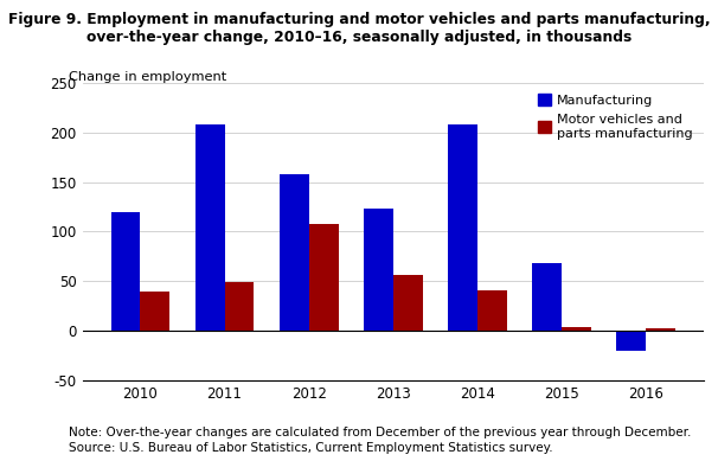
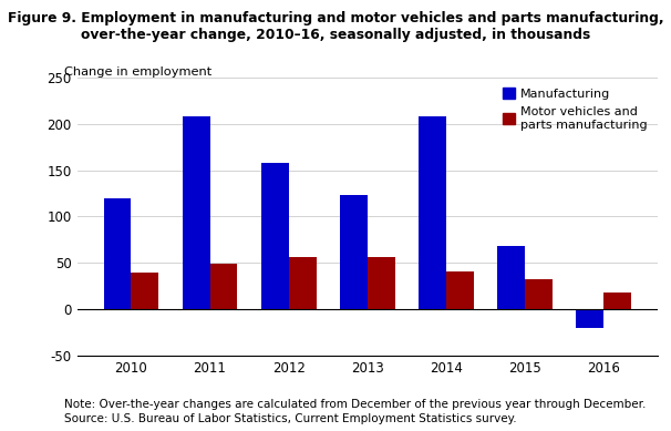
Motor vehicles and parts manufacturing/2012: 108 -> 56
Motor vehicles and parts manufacturing/2015: 4 -> 33
Motor vehicles and parts manufacturing/2016: 2 -> 18
